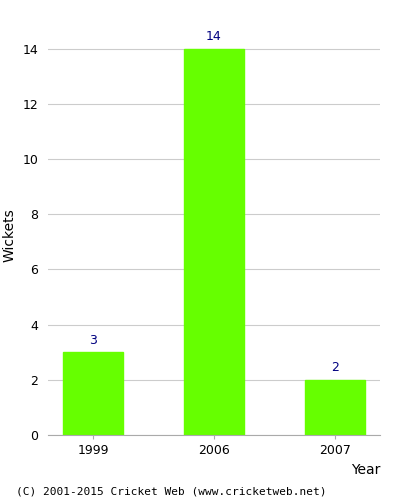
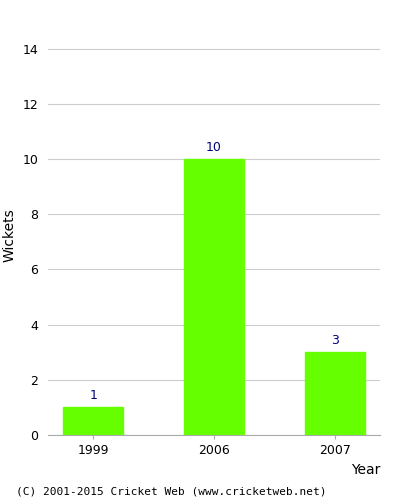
1999: 3 -> 1
2006: 14 -> 10
2007: 2 -> 3
